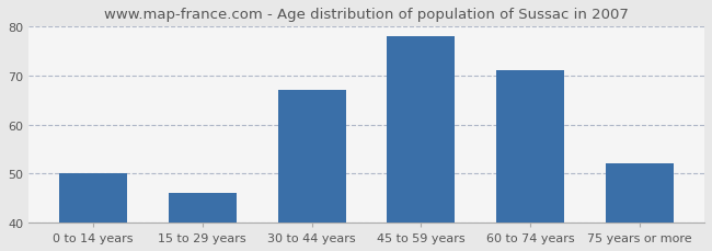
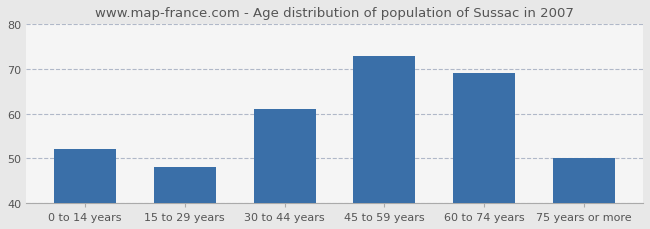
0 to 14 years: 50 -> 52
15 to 29 years: 46 -> 48
30 to 44 years: 67 -> 61
45 to 59 years: 78 -> 73
60 to 74 years: 71 -> 69
75 years or more: 52 -> 50
